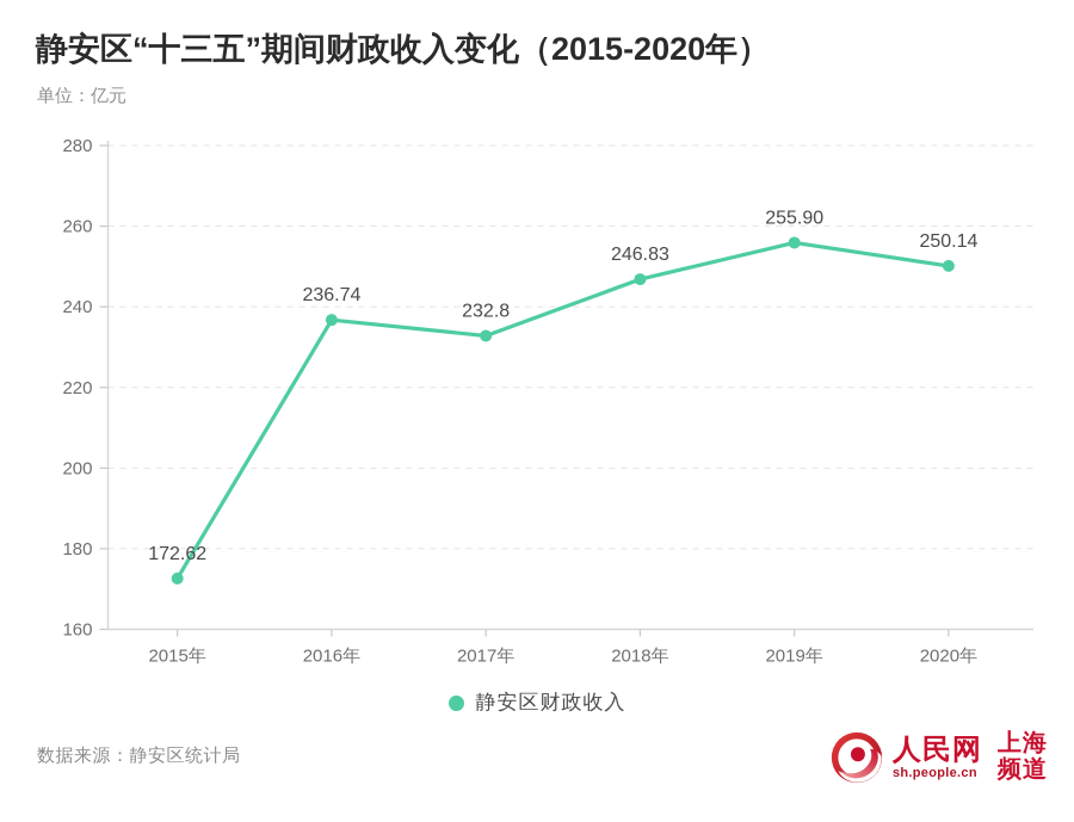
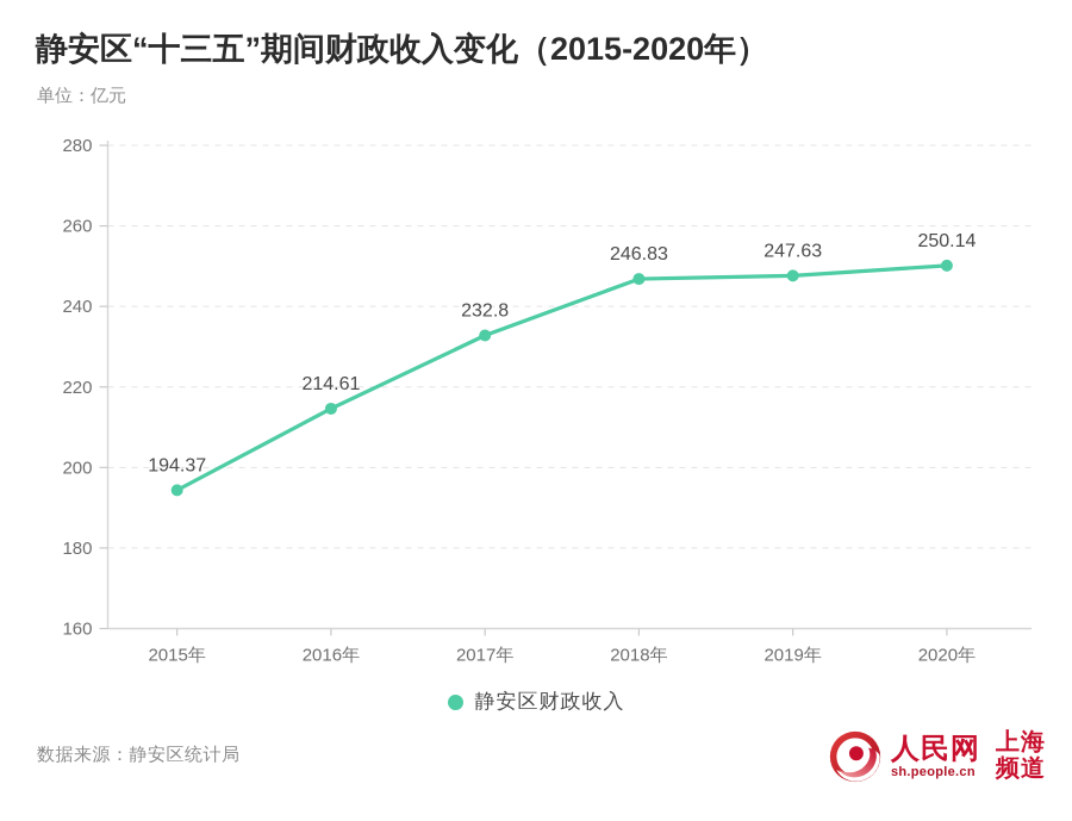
2015年: 172.62 -> 194.37
2016年: 236.74 -> 214.61
2019年: 255.90 -> 247.63
